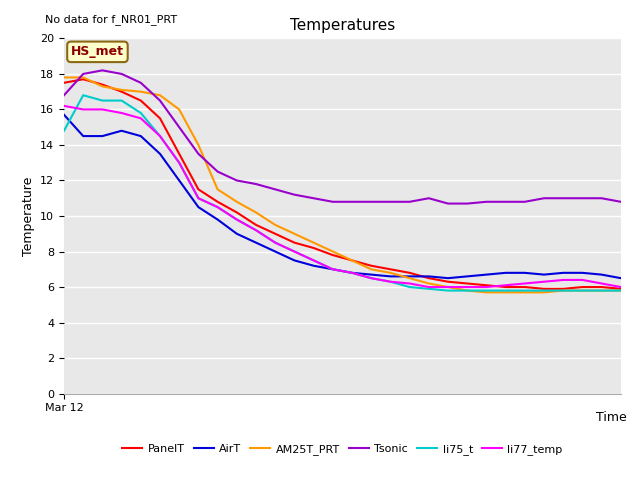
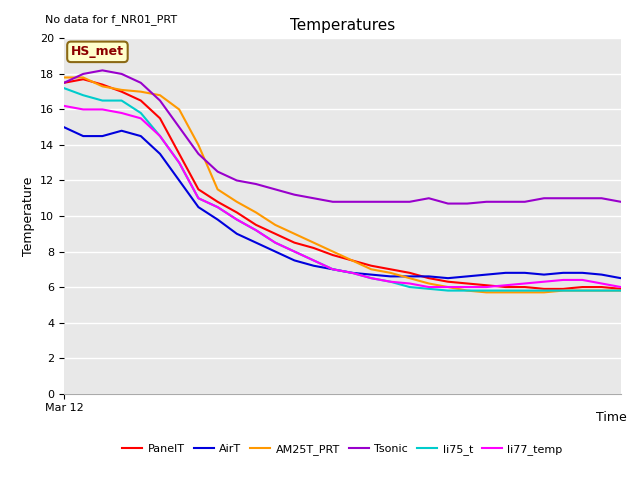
AirT/Mar 12: 15.7 -> 15.0
Tsonic/Mar 12: 16.8 -> 17.5
li75_t/Mar 12: 14.8 -> 17.2
